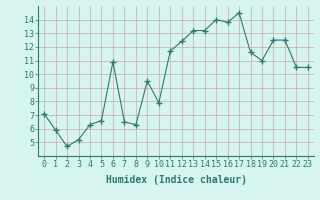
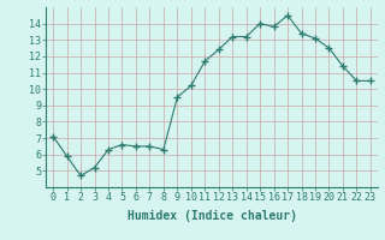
6: 10.9 -> 6.5
10: 7.9 -> 10.2
18: 11.6 -> 13.4
19: 11.0 -> 13.1
21: 12.5 -> 11.4
